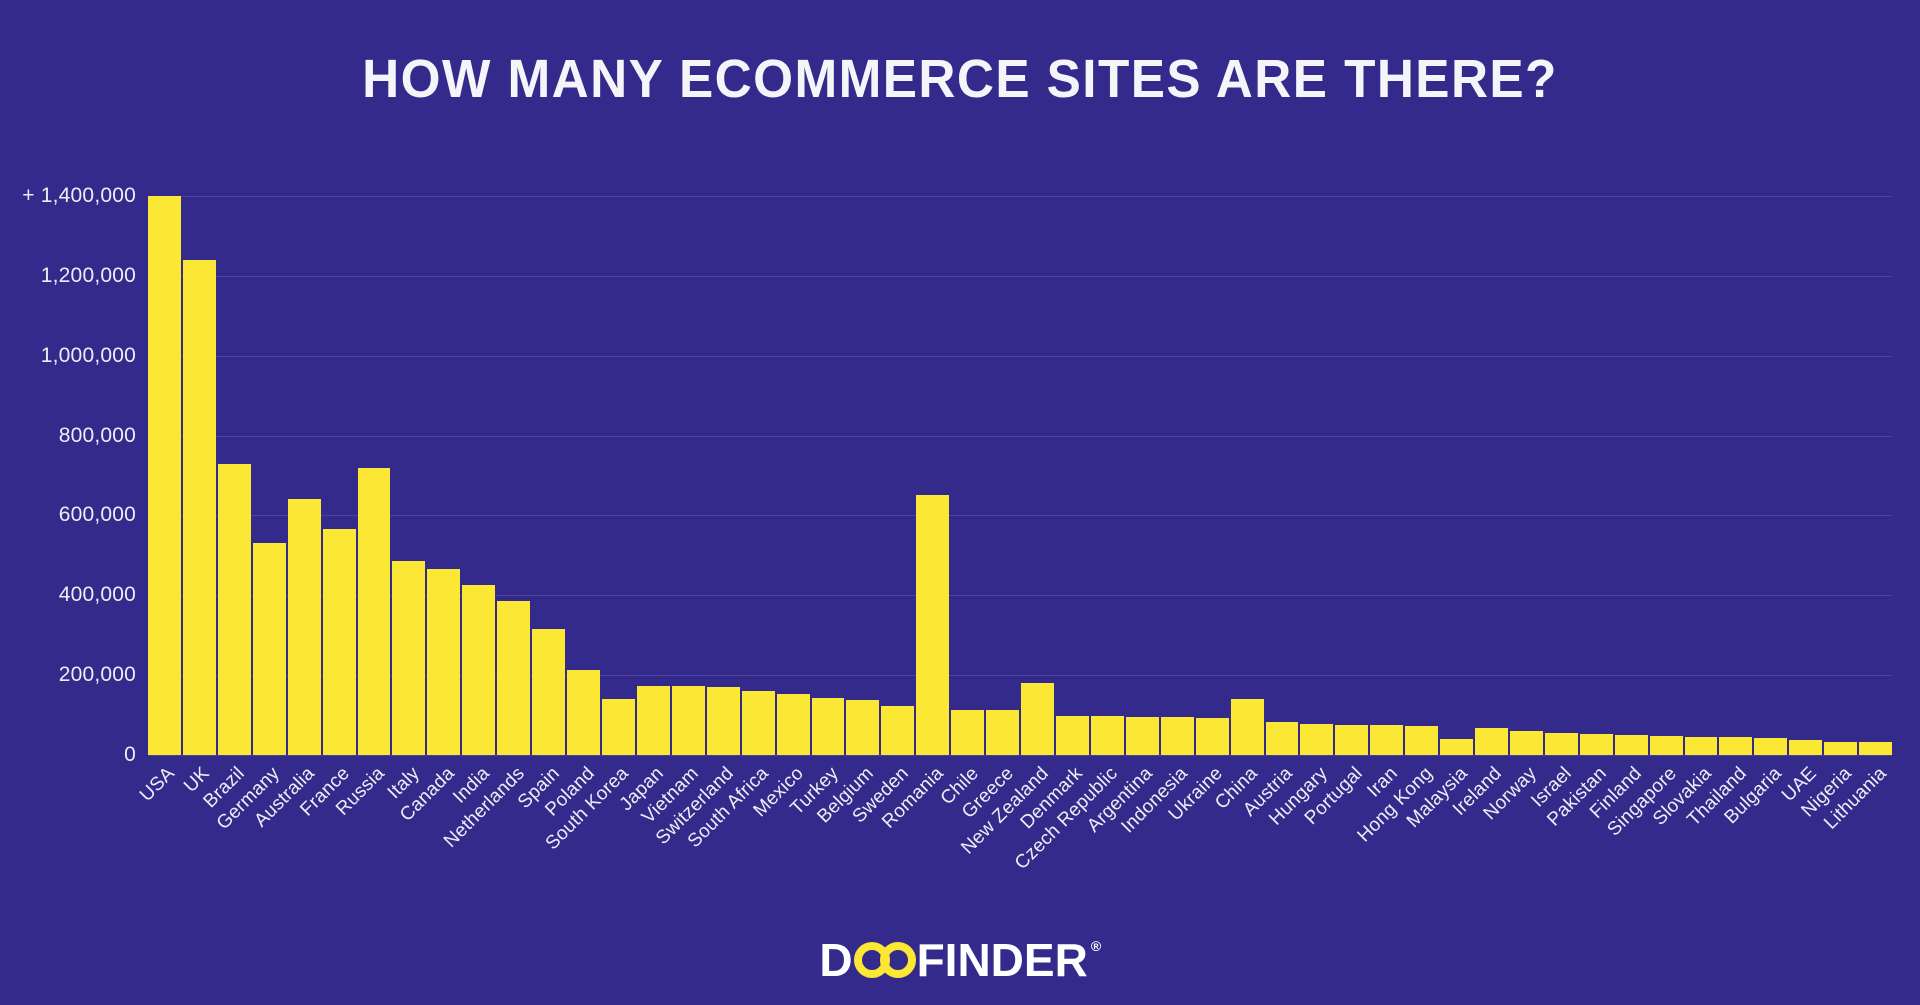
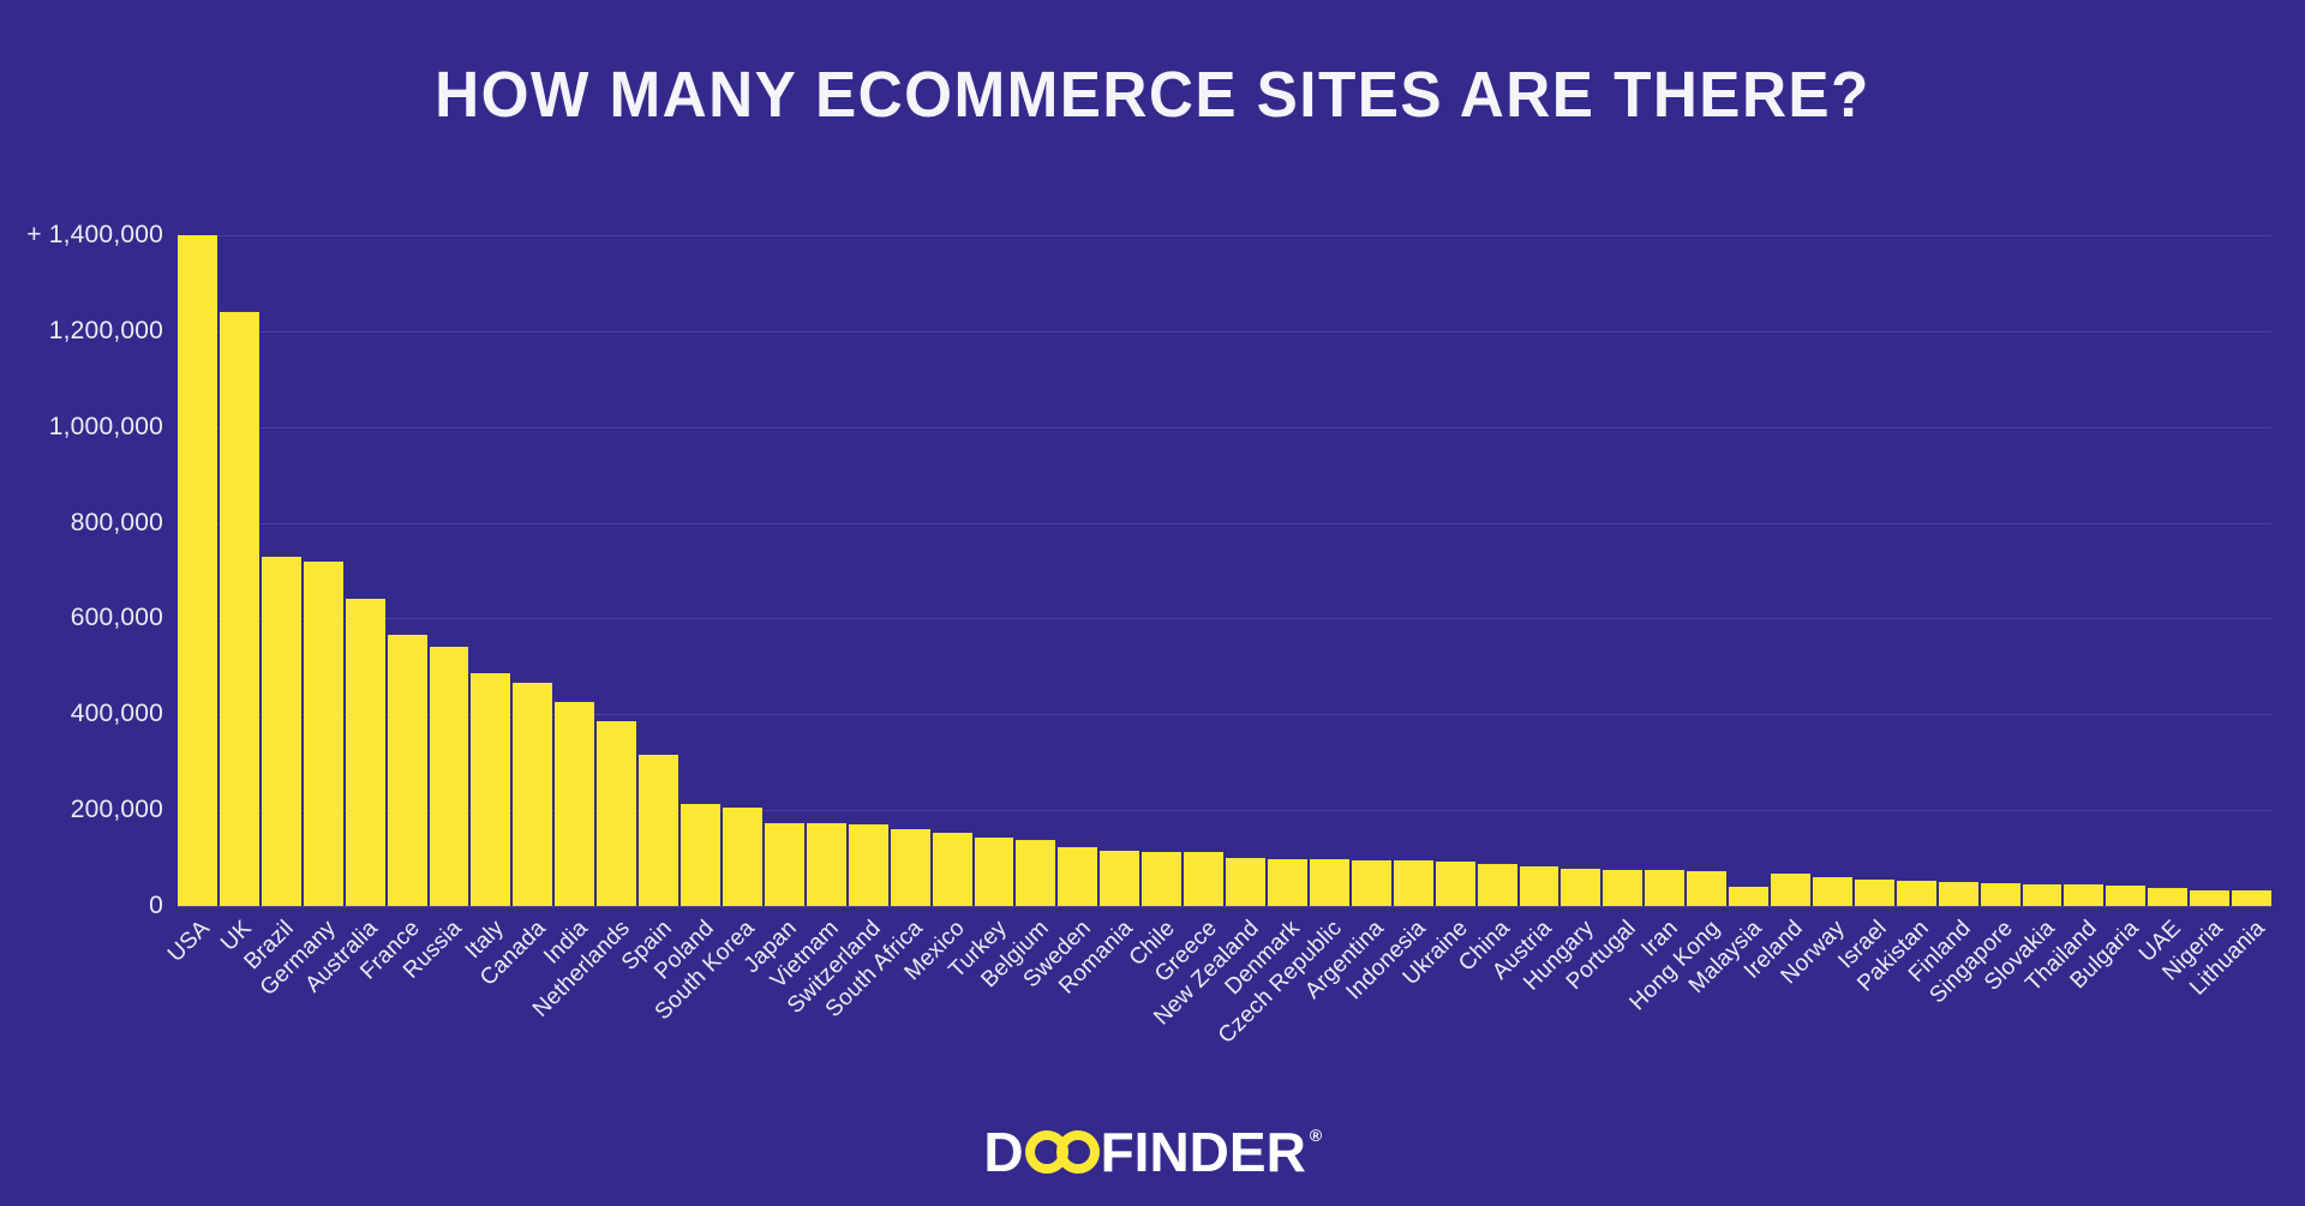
Germany: 530000 -> 720000
Russia: 720000 -> 540000
South Korea: 140000 -> 200000
Romania: 650000 -> 120000
New Zealand: 180000 -> 100000
China: 140000 -> 90000
